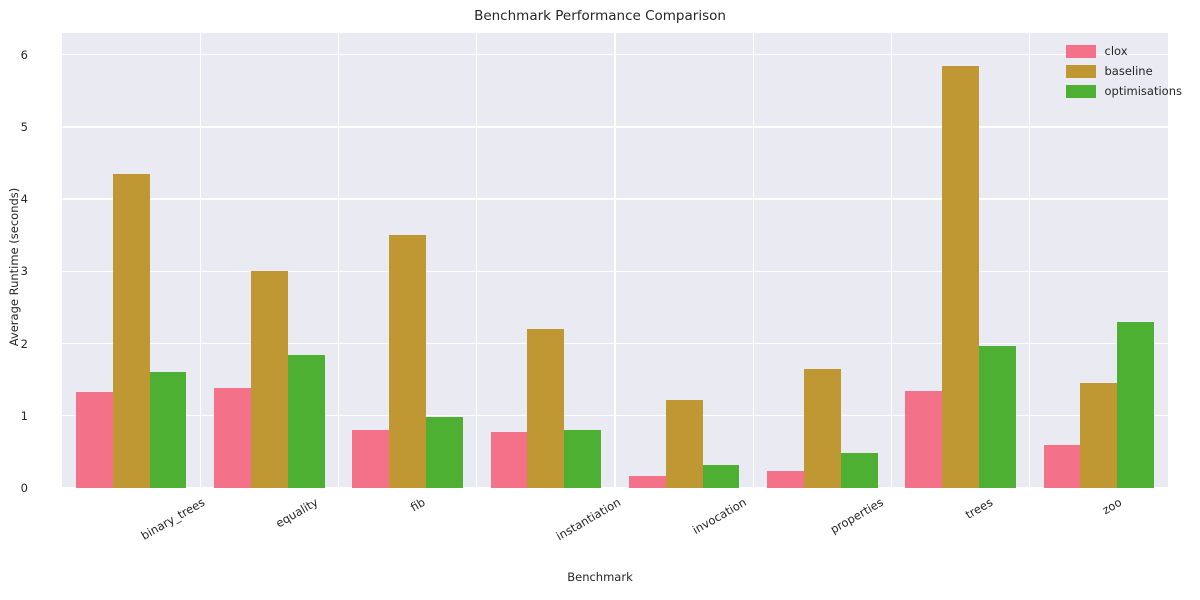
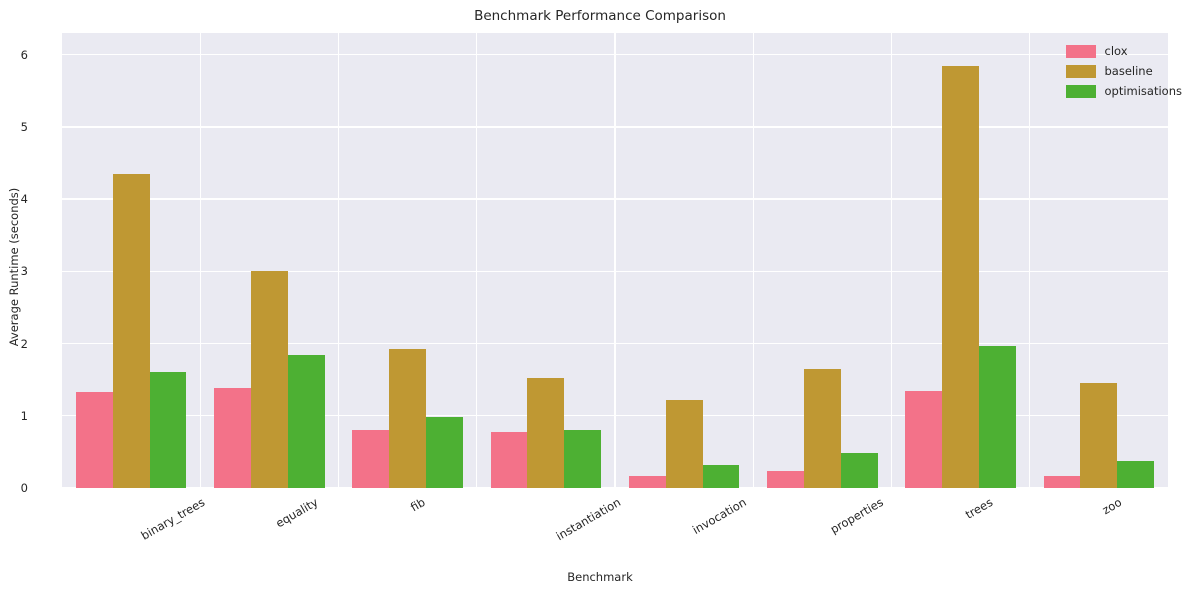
baseline/fib: 3.5 -> 1.9
baseline/instantiation: 2.2 -> 1.5
clox/zoo: 0.6 -> 0.2
optimisations/zoo: 2.3 -> 0.4
